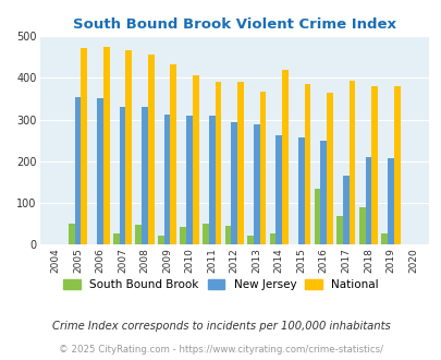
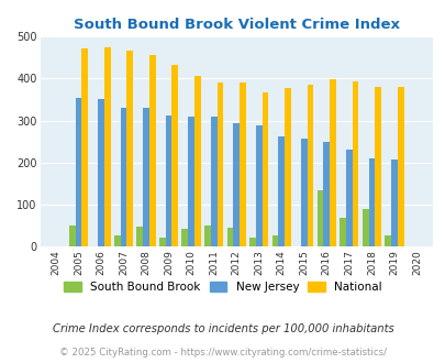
National/2014: 420 -> 378
National/2016: 365 -> 398
New Jersey/2017: 165 -> 231
